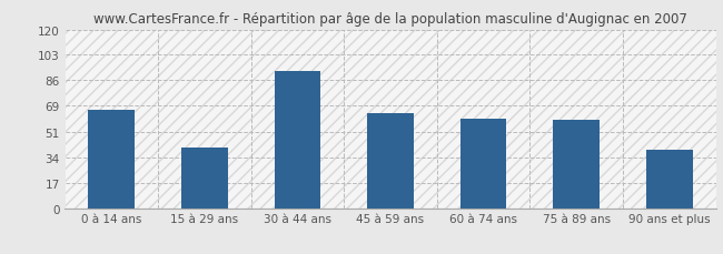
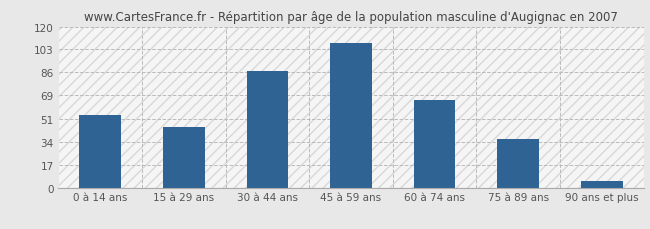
0 à 14 ans: 66 -> 54
15 à 29 ans: 41 -> 45
30 à 44 ans: 92 -> 87
45 à 59 ans: 64 -> 108
60 à 74 ans: 60 -> 65
75 à 89 ans: 59 -> 36
90 ans et plus: 39 -> 5
